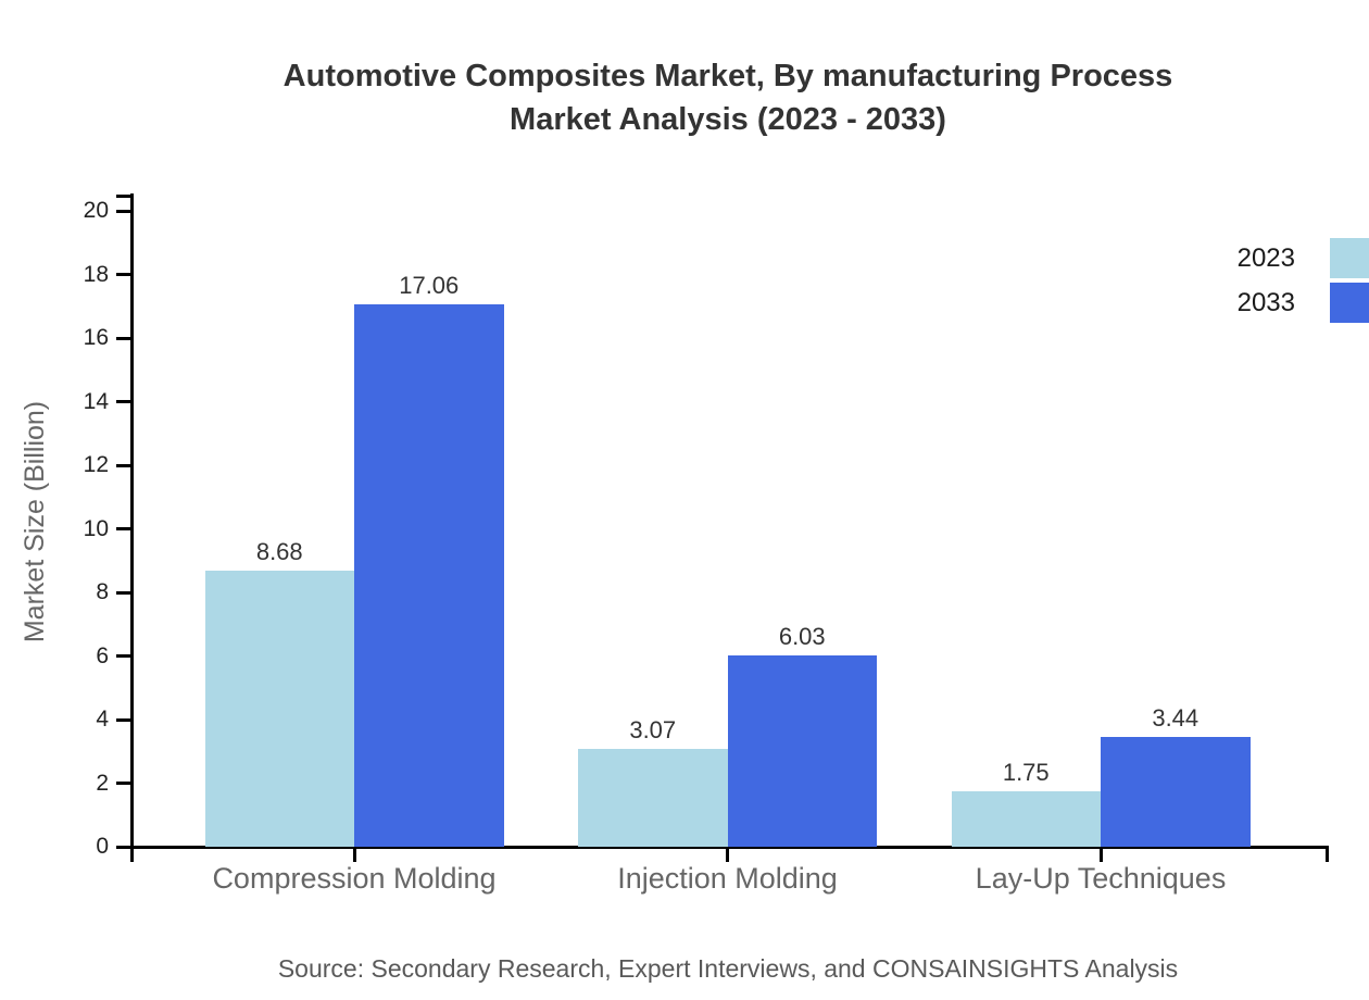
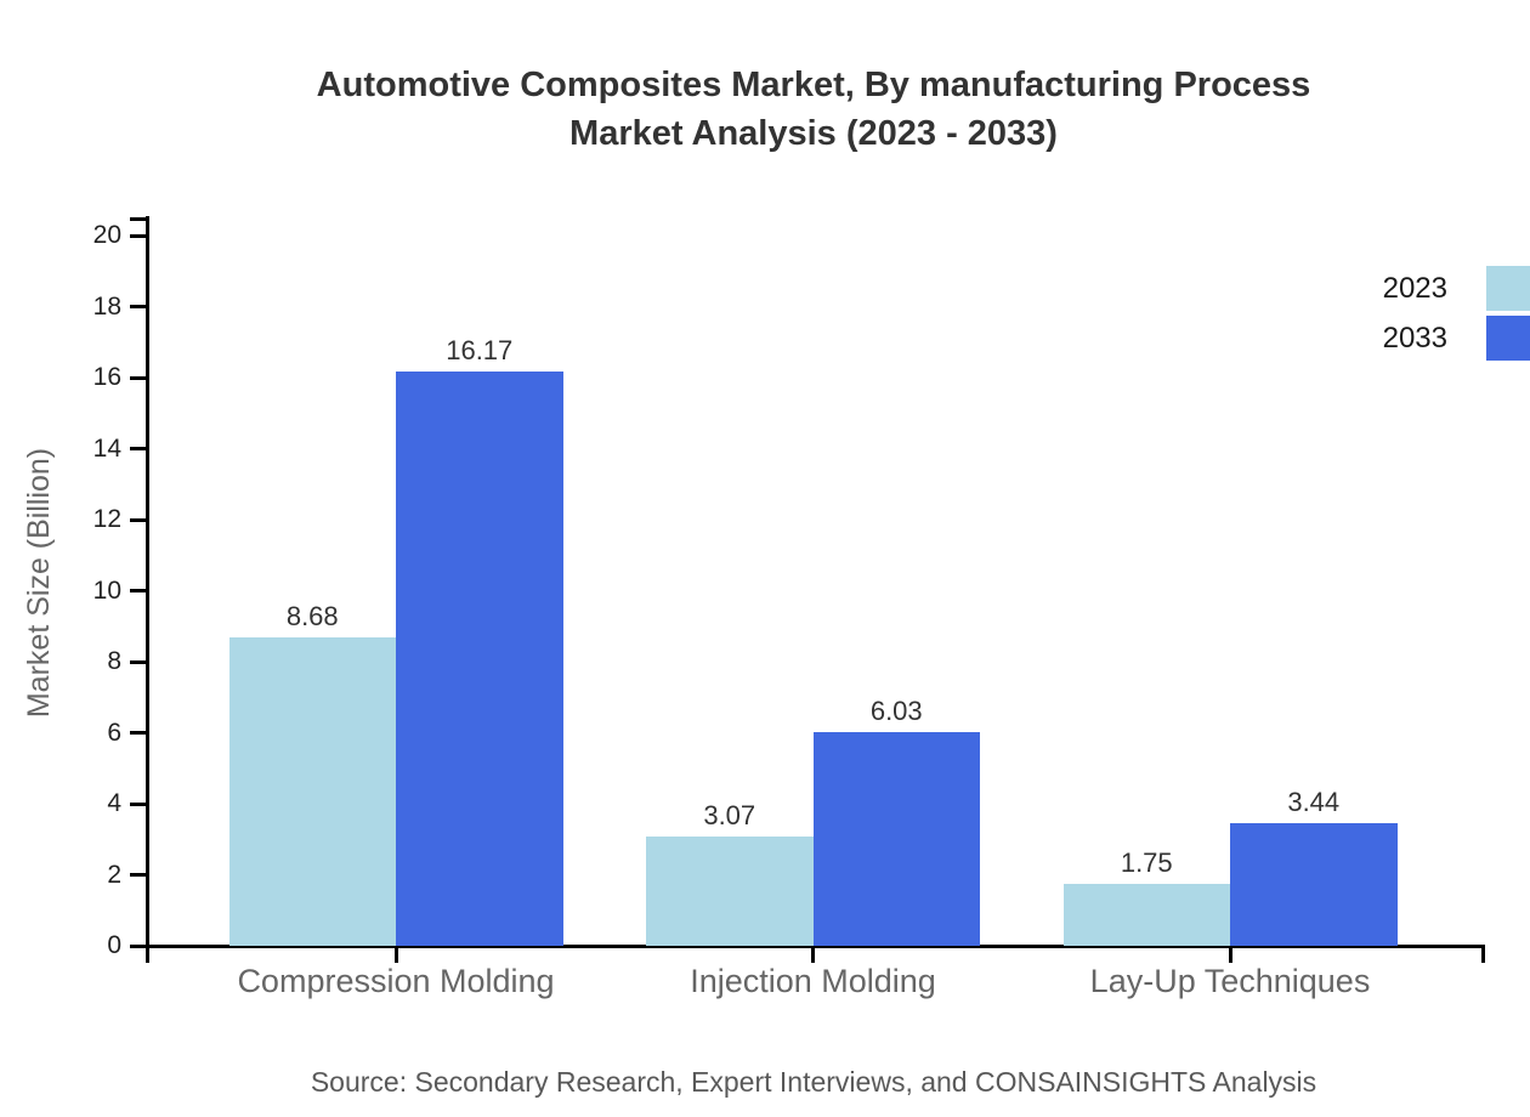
2033/Compression Molding: 17.06 -> 16.17
